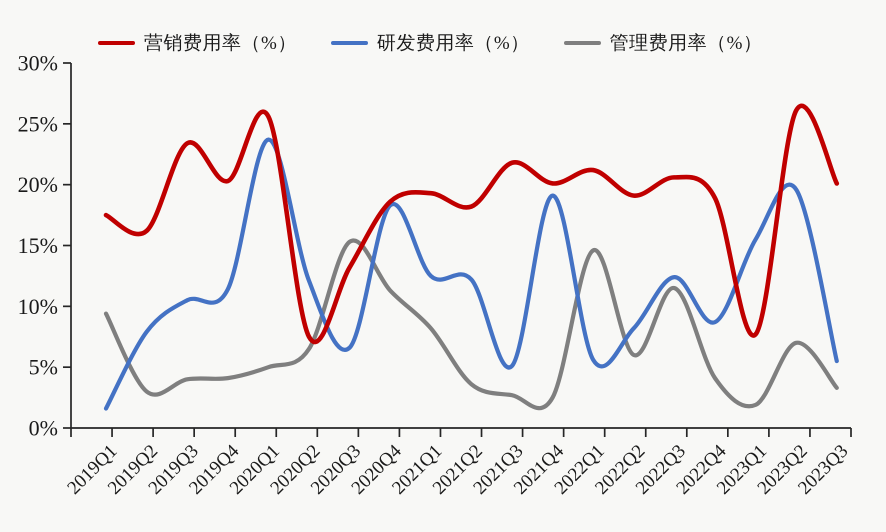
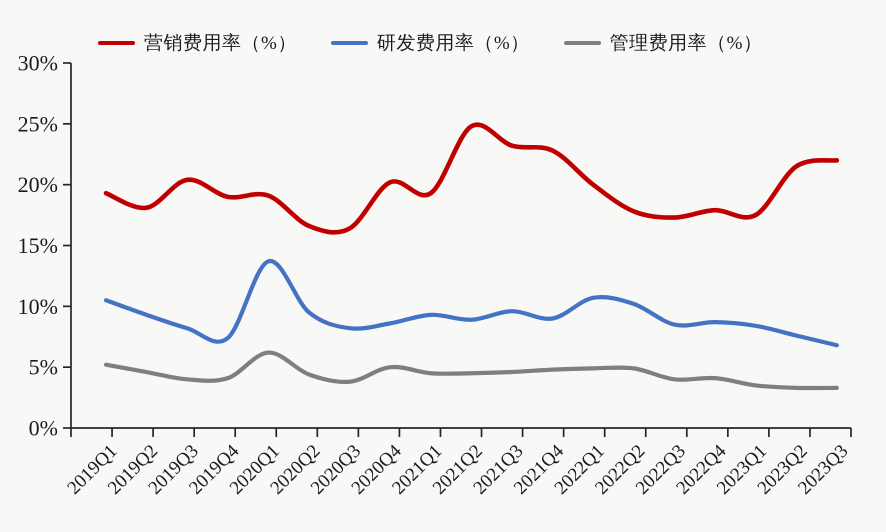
营销费用率（%）/2019Q1: 17.5% -> 19.3%
研发费用率（%）/2019Q1: 1.6% -> 10.5%
管理费用率（%）/2019Q1: 9.4% -> 5.2%
营销费用率（%）/2019Q2: 16.2% -> 18.1%
研发费用率（%）/2019Q2: 7.9% -> 9.3%
管理费用率（%）/2019Q2: 3.0% -> 4.6%
营销费用率（%）/2019Q3: 23.4% -> 20.4%
研发费用率（%）/2019Q3: 10.5% -> 8.2%
营销费用率（%）/2019Q4: 20.3% -> 19.0%
研发费用率（%）/2019Q4: 11.4% -> 7.4%
营销费用率（%）/2020Q1: 25.6% -> 19.1%
研发费用率（%）/2020Q1: 23.7% -> 13.7%
管理费用率（%）/2020Q1: 5.0% -> 6.2%
营销费用率（%）/2020Q2: 7.5% -> 16.6%
研发费用率（%）/2020Q2: 12.1% -> 9.5%
管理费用率（%）/2020Q2: 6.5% -> 4.4%
营销费用率（%）/2020Q3: 13.2% -> 16.4%
研发费用率（%）/2020Q3: 6.6% -> 8.2%
管理费用率（%）/2020Q3: 15.3% -> 3.8%
营销费用率（%）/2020Q4: 18.6% -> 20.2%
研发费用率（%）/2020Q4: 18.3% -> 8.6%
管理费用率（%）/2020Q4: 11.3% -> 5.0%
研发费用率（%）/2021Q1: 12.5% -> 9.3%
管理费用率（%）/2021Q1: 8.2% -> 4.5%
营销费用率（%）/2021Q2: 18.2% -> 24.8%
研发费用率（%）/2021Q2: 12.2% -> 8.9%
管理费用率（%）/2021Q2: 3.6% -> 4.5%
营销费用率（%）/2021Q3: 21.8% -> 23.2%
研发费用率（%）/2021Q3: 5.1% -> 9.6%
管理费用率（%）/2021Q3: 2.7% -> 4.6%
营销费用率（%）/2021Q4: 20.1% -> 22.8%
研发费用率（%）/2021Q4: 19.1% -> 9.0%
管理费用率（%）/2021Q4: 2.5% -> 4.8%
营销费用率（%）/2022Q1: 21.2% -> 20.0%
研发费用率（%）/2022Q1: 5.6% -> 10.7%
管理费用率（%）/2022Q1: 14.6% -> 4.9%
营销费用率（%）/2022Q2: 19.1% -> 17.8%
研发费用率（%）/2022Q2: 8.2% -> 10.2%
管理费用率（%）/2022Q2: 6.0% -> 4.9%
营销费用率（%）/2022Q3: 20.6% -> 17.3%
研发费用率（%）/2022Q3: 12.4% -> 8.5%
管理费用率（%）/2022Q3: 11.5% -> 4.0%
营销费用率（%）/2022Q4: 18.9% -> 17.9%
营销费用率（%）/2023Q1: 7.7% -> 17.5%
研发费用率（%）/2023Q1: 15.5% -> 8.4%
管理费用率（%）/2023Q1: 1.9% -> 3.5%
营销费用率（%）/2023Q2: 26.1% -> 21.5%
研发费用率（%）/2023Q2: 19.6% -> 7.6%
管理费用率（%）/2023Q2: 7.0% -> 3.3%
营销费用率（%）/2023Q3: 20.1% -> 22.0%
研发费用率（%）/2023Q3: 5.5% -> 6.8%
